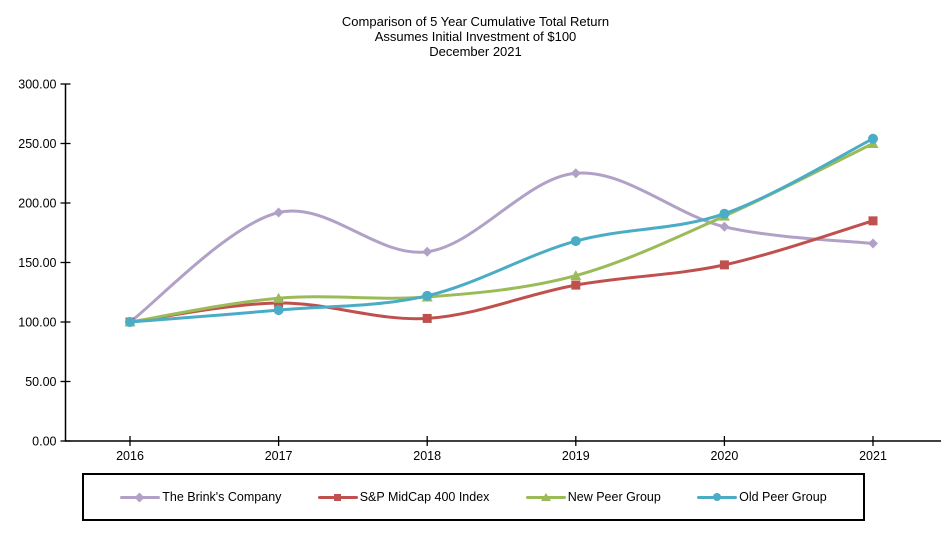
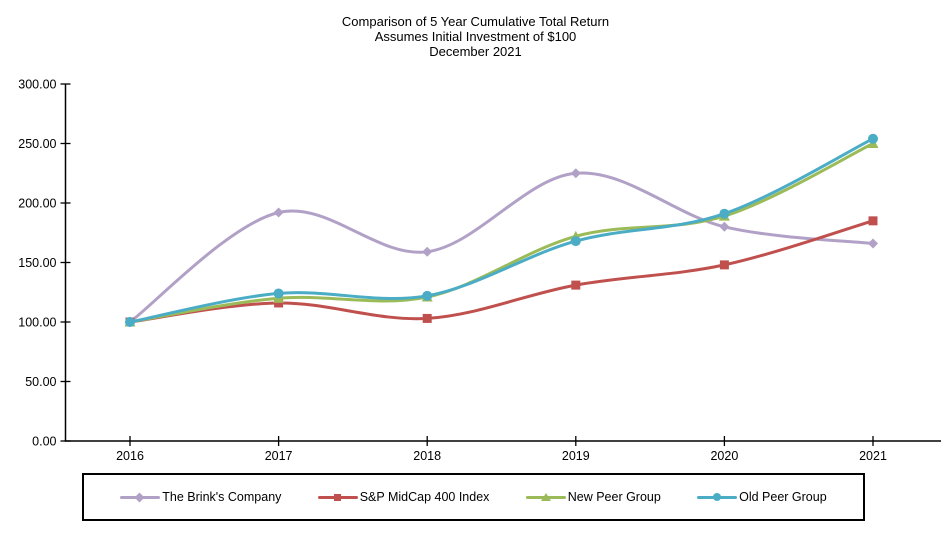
Old Peer Group/2017: 110 -> 124
New Peer Group/2019: 139 -> 172
